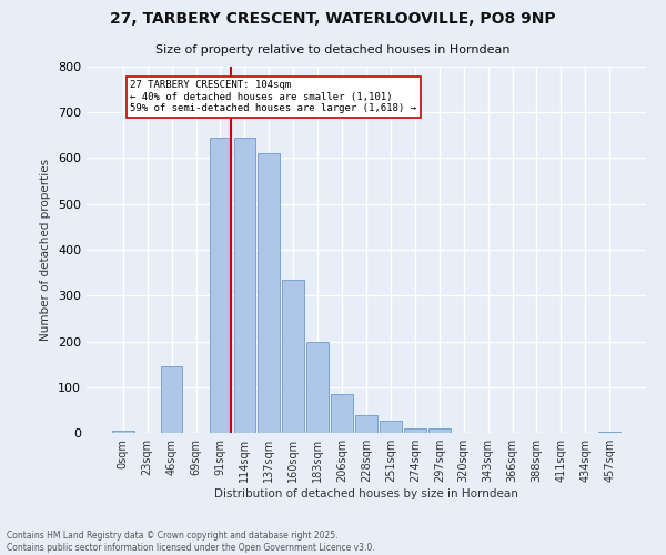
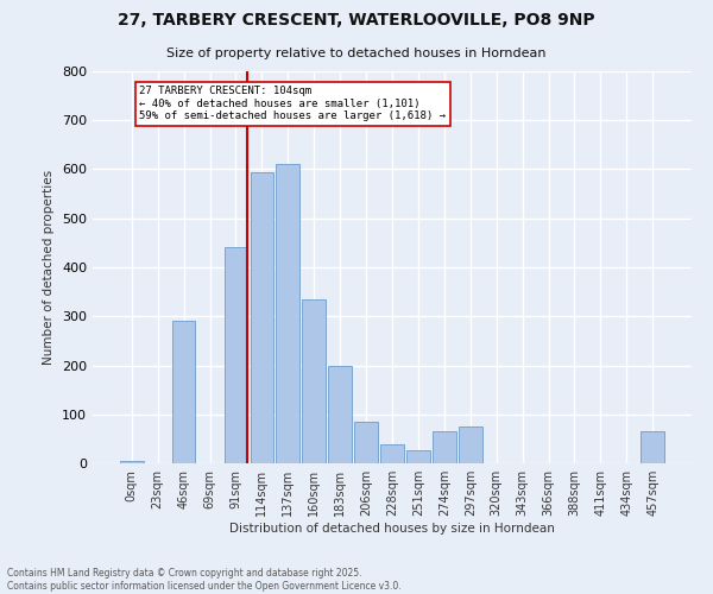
46sqm: 145 -> 290
91sqm: 645 -> 440
114sqm: 645 -> 595
274sqm: 10 -> 65
297sqm: 10 -> 75
457sqm: 2 -> 65
